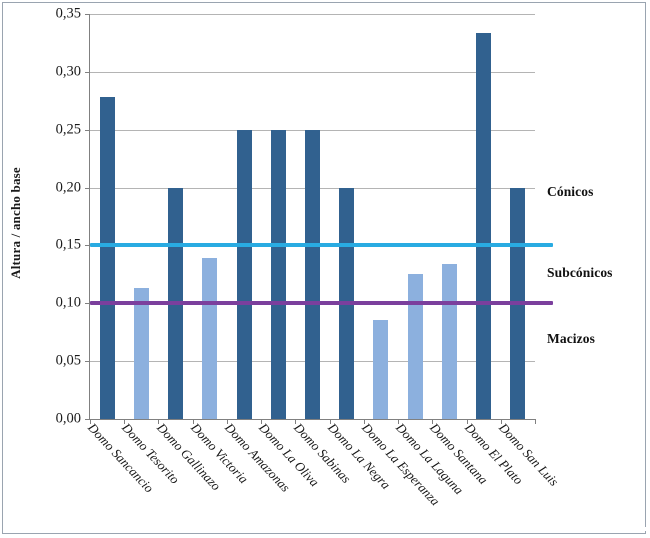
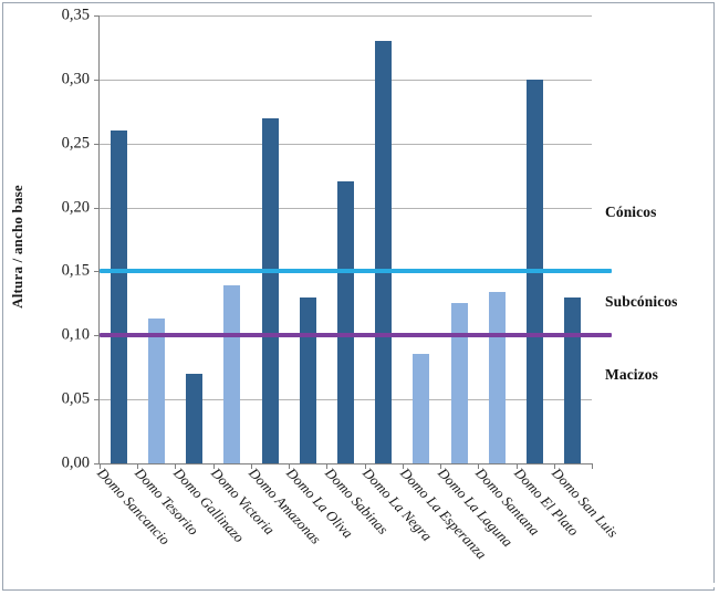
Domo Sancancio: 0,28 -> 0,26
Domo Gallinazo: 0,20 -> 0,07
Domo Amazonas: 0,25 -> 0,27
Domo La Oliva: 0,25 -> 0,13
Domo Sabinas: 0,25 -> 0,22
Domo La Negra: 0,20 -> 0,33
Domo El Plato: 0,33 -> 0,30
Domo San Luis: 0,20 -> 0,13
